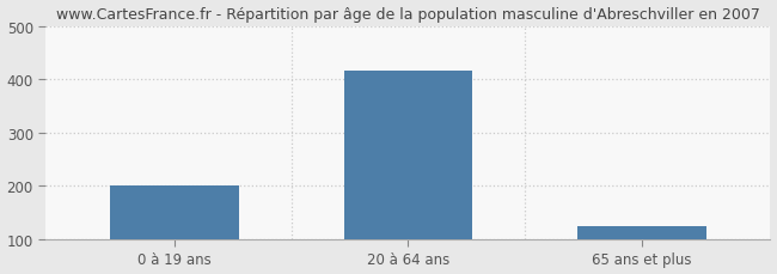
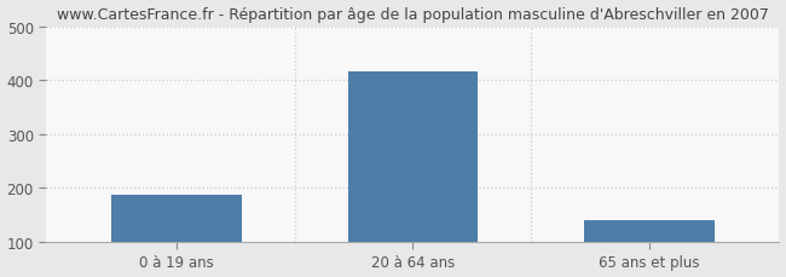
0 à 19 ans: 200 -> 187
65 ans et plus: 125 -> 141
